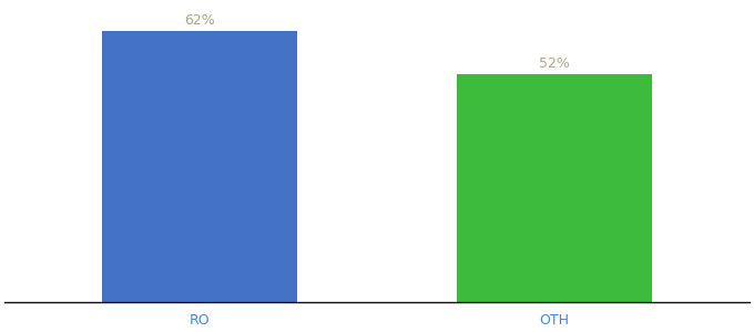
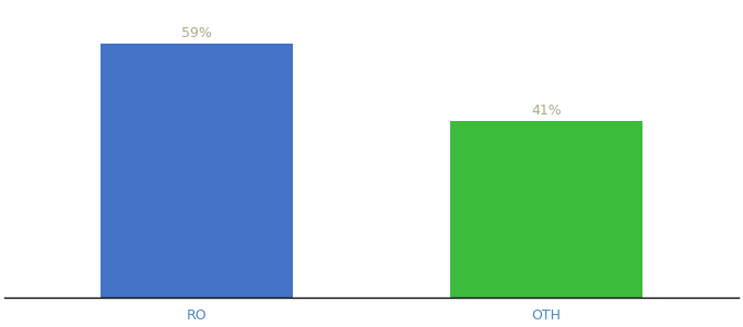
RO: 62% -> 59%
OTH: 52% -> 41%
